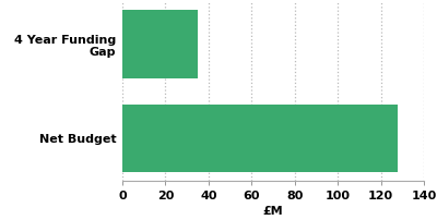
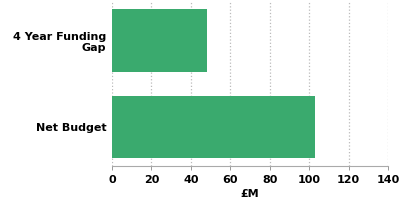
4 Year Funding Gap: 35 -> 48
Net Budget: 128 -> 103
